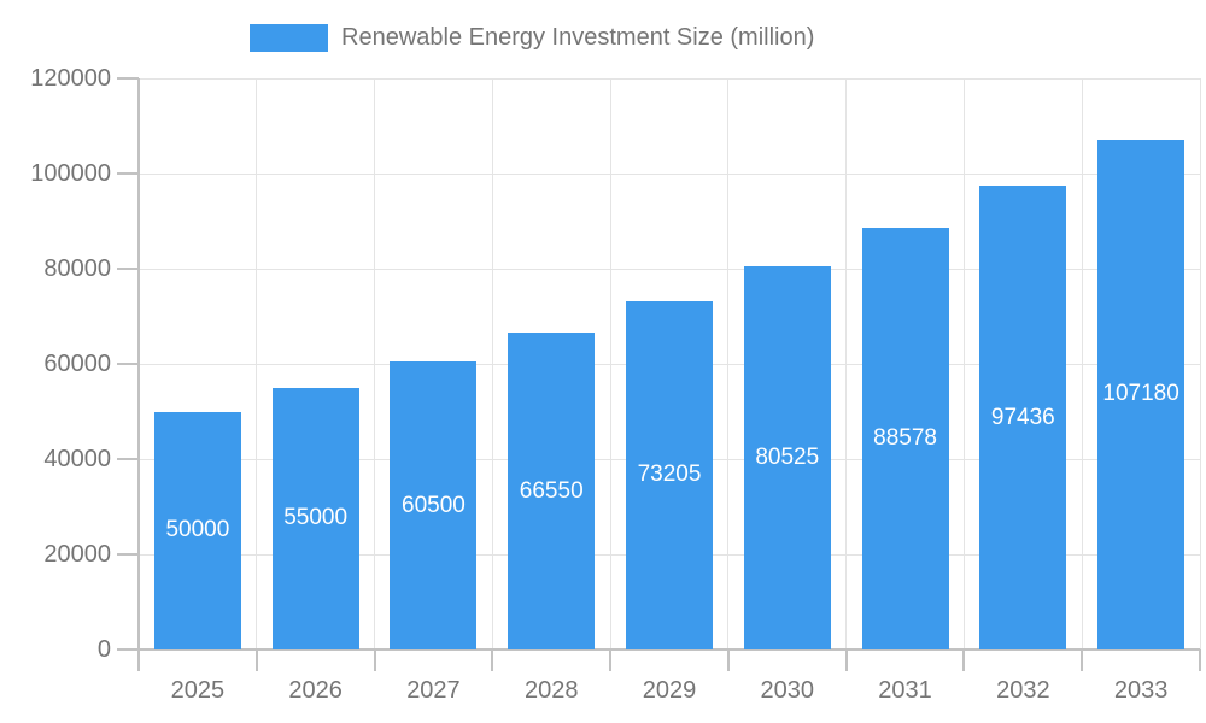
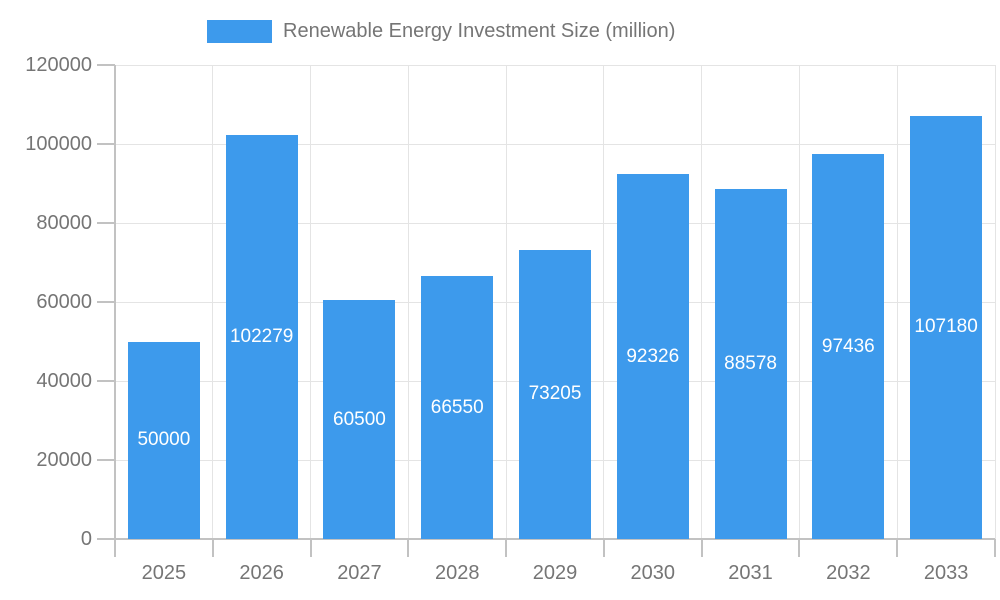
2026: 55000 -> 102279
2030: 80525 -> 92326
